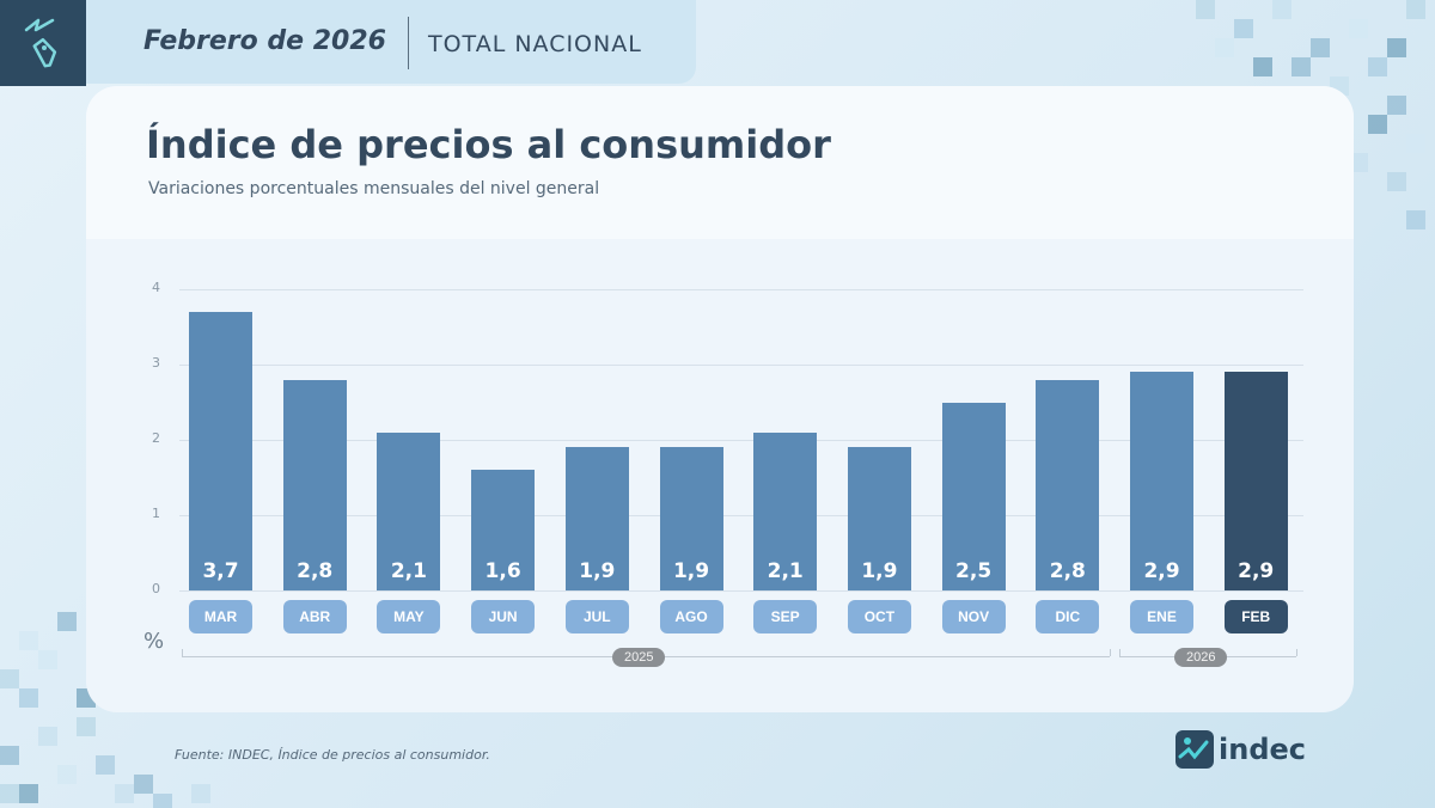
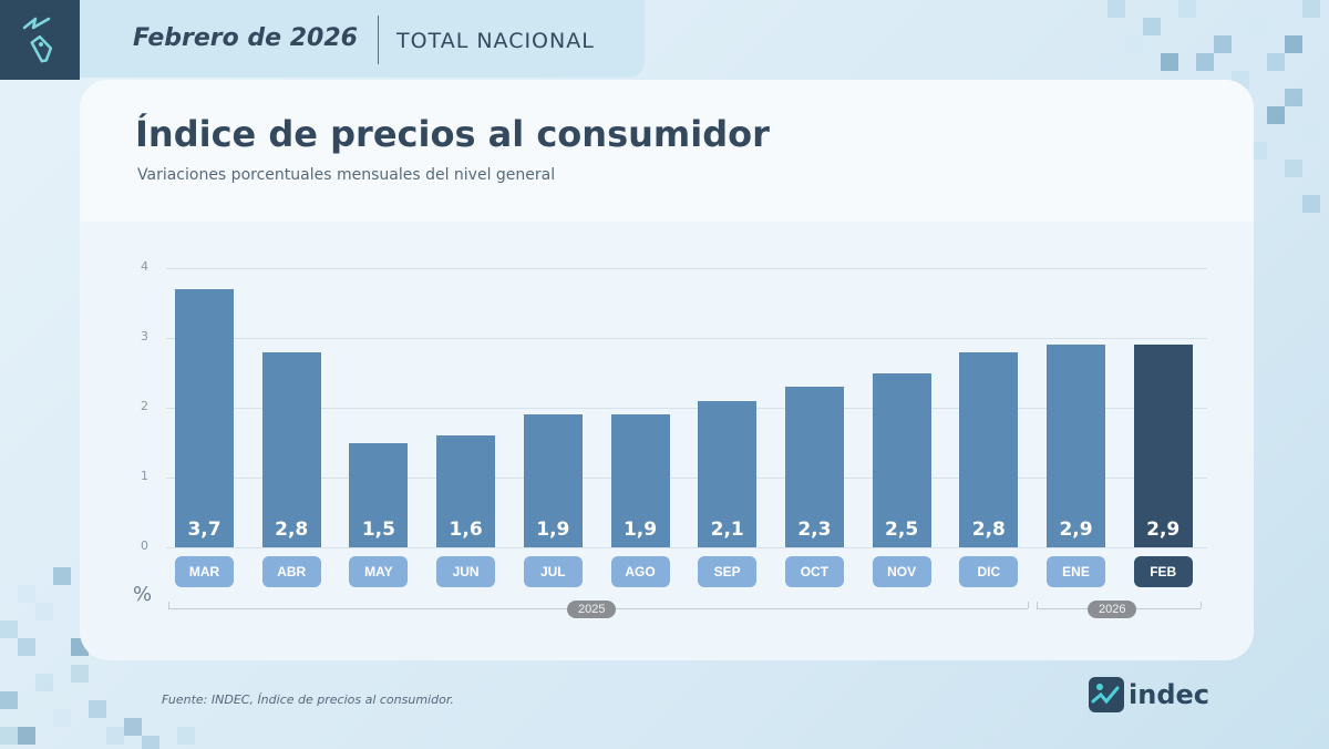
MAY: 2,1 -> 1,5
OCT: 1,9 -> 2,3
